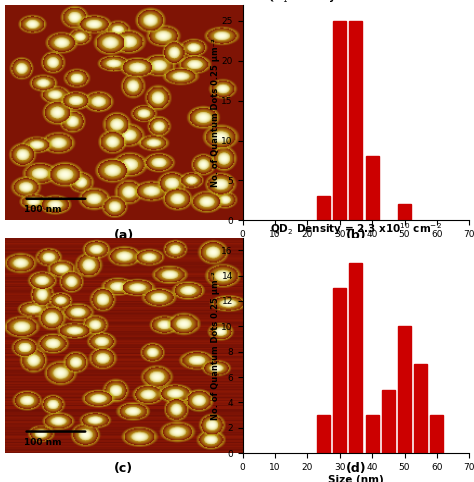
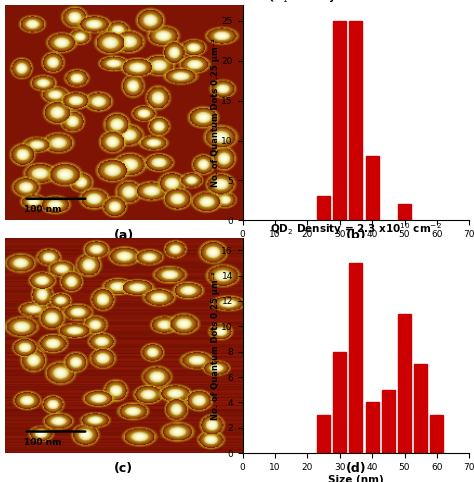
30: 13 -> 8
40: 3 -> 4
50: 10 -> 11
